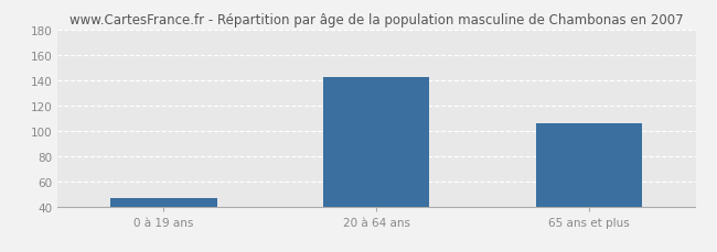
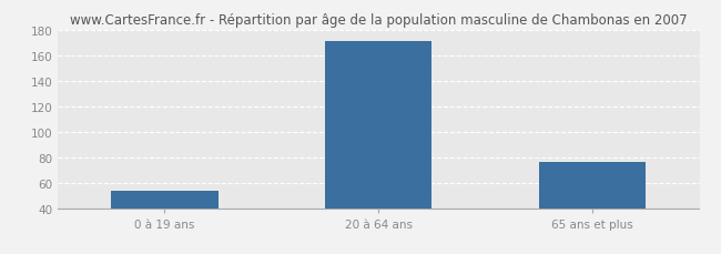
0 à 19 ans: 47 -> 54
20 à 64 ans: 142 -> 171
65 ans et plus: 106 -> 76
